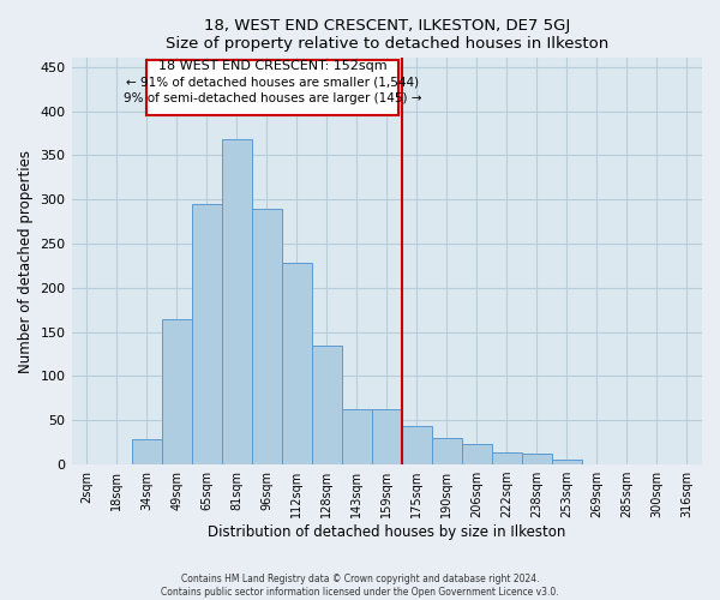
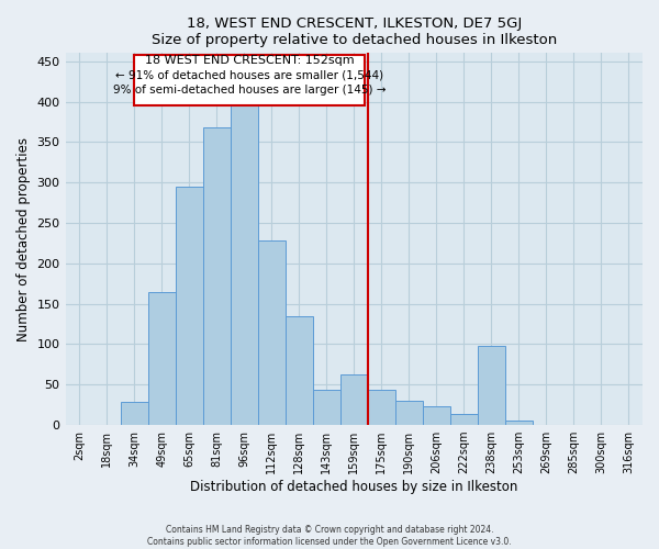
96sqm: 290 -> 398
143sqm: 62 -> 44
238sqm: 13 -> 98
